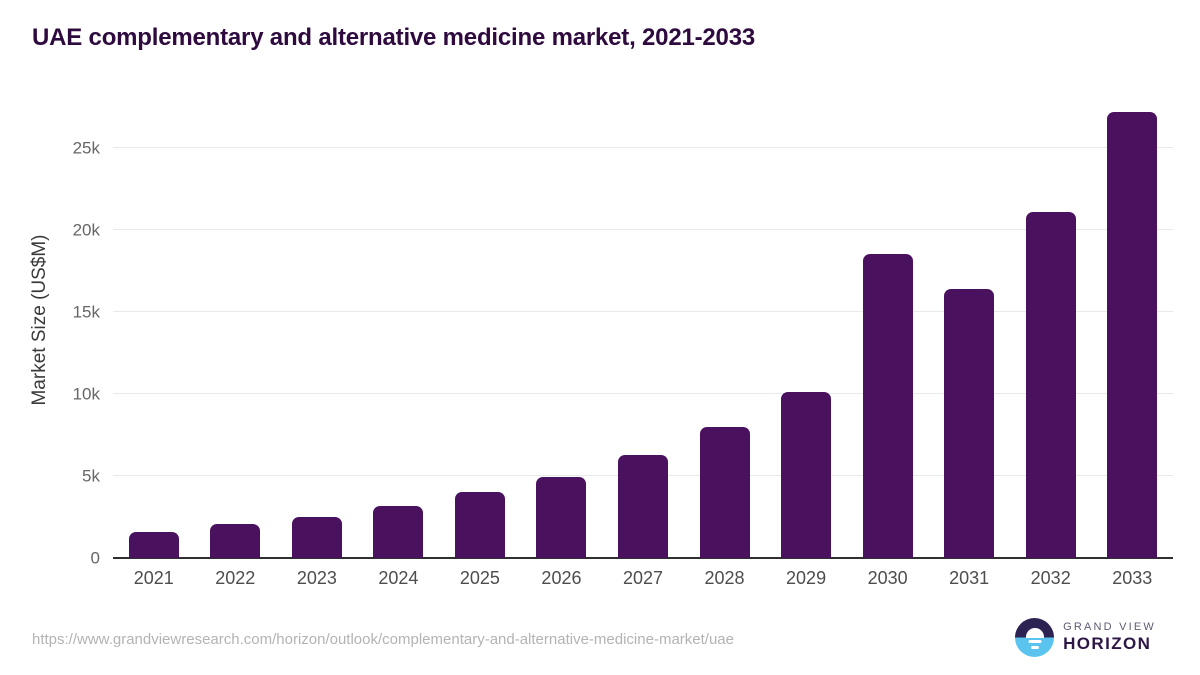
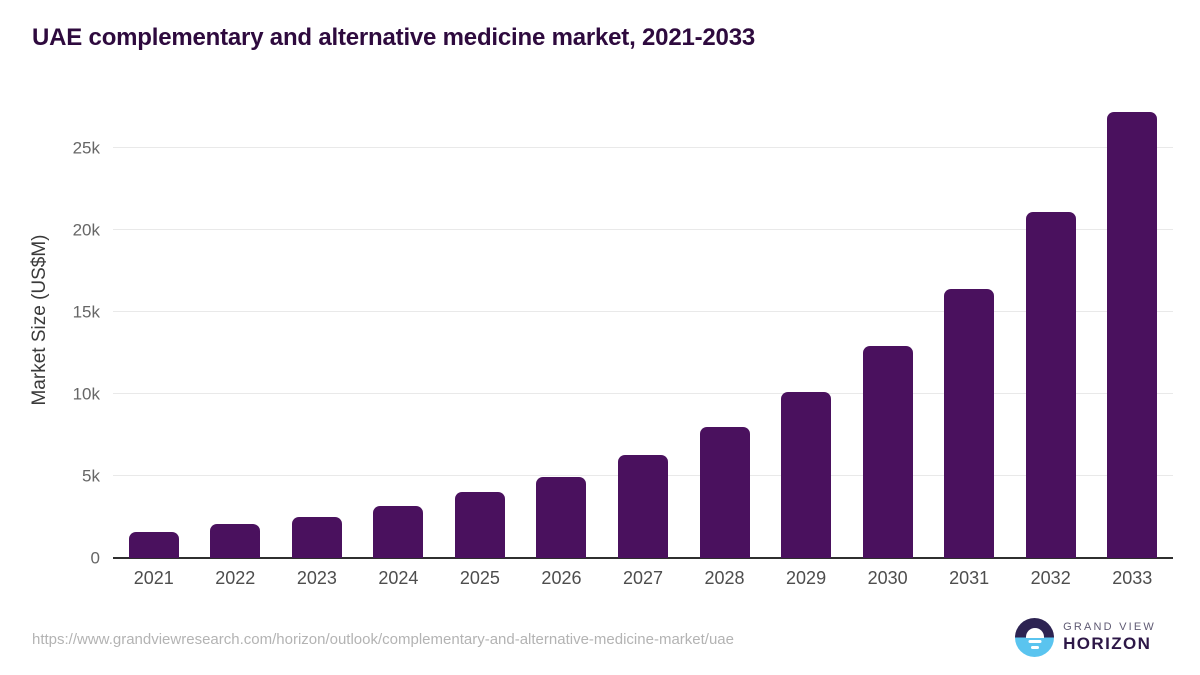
2030: 18.5k -> 12.9k
